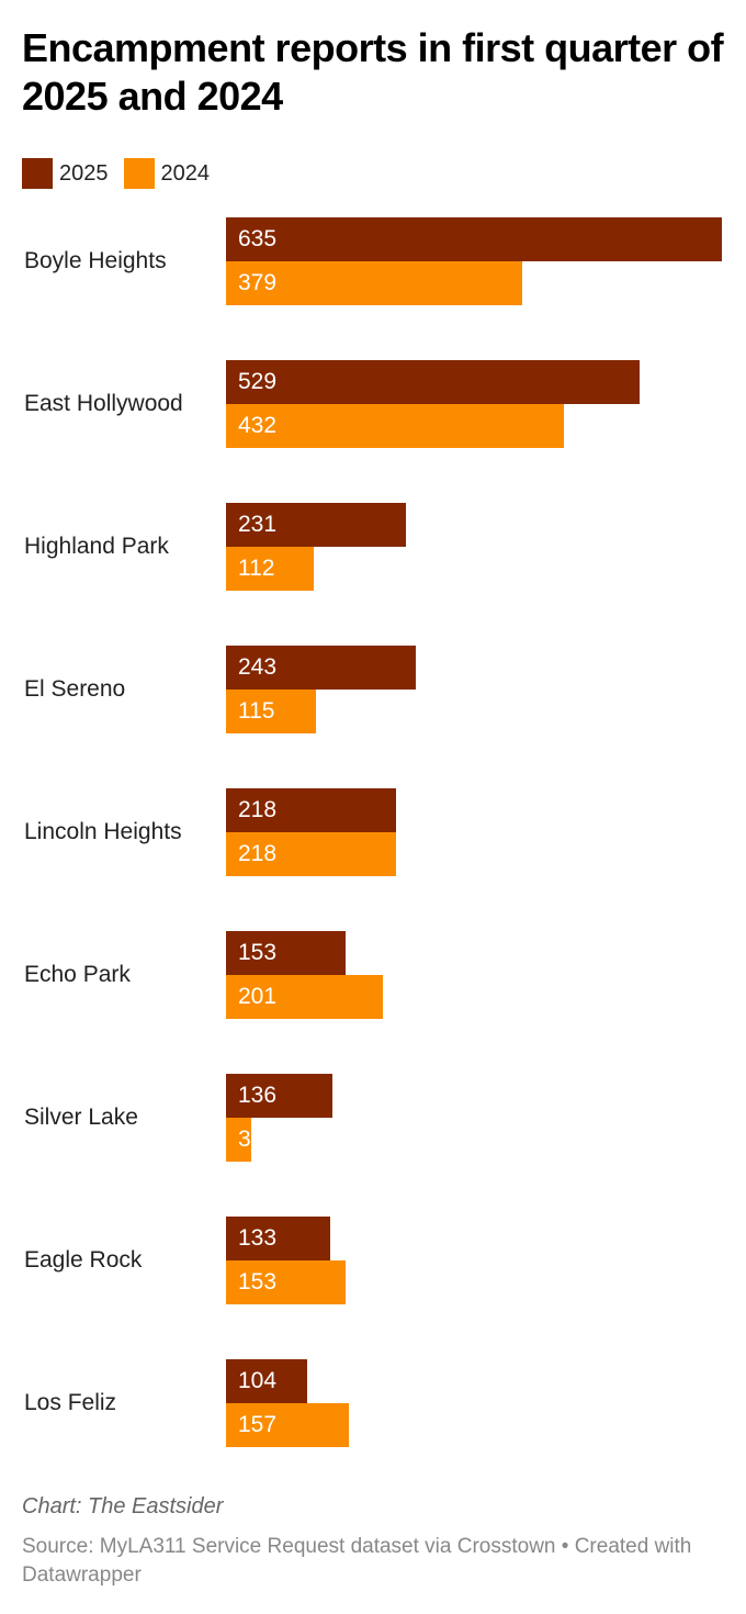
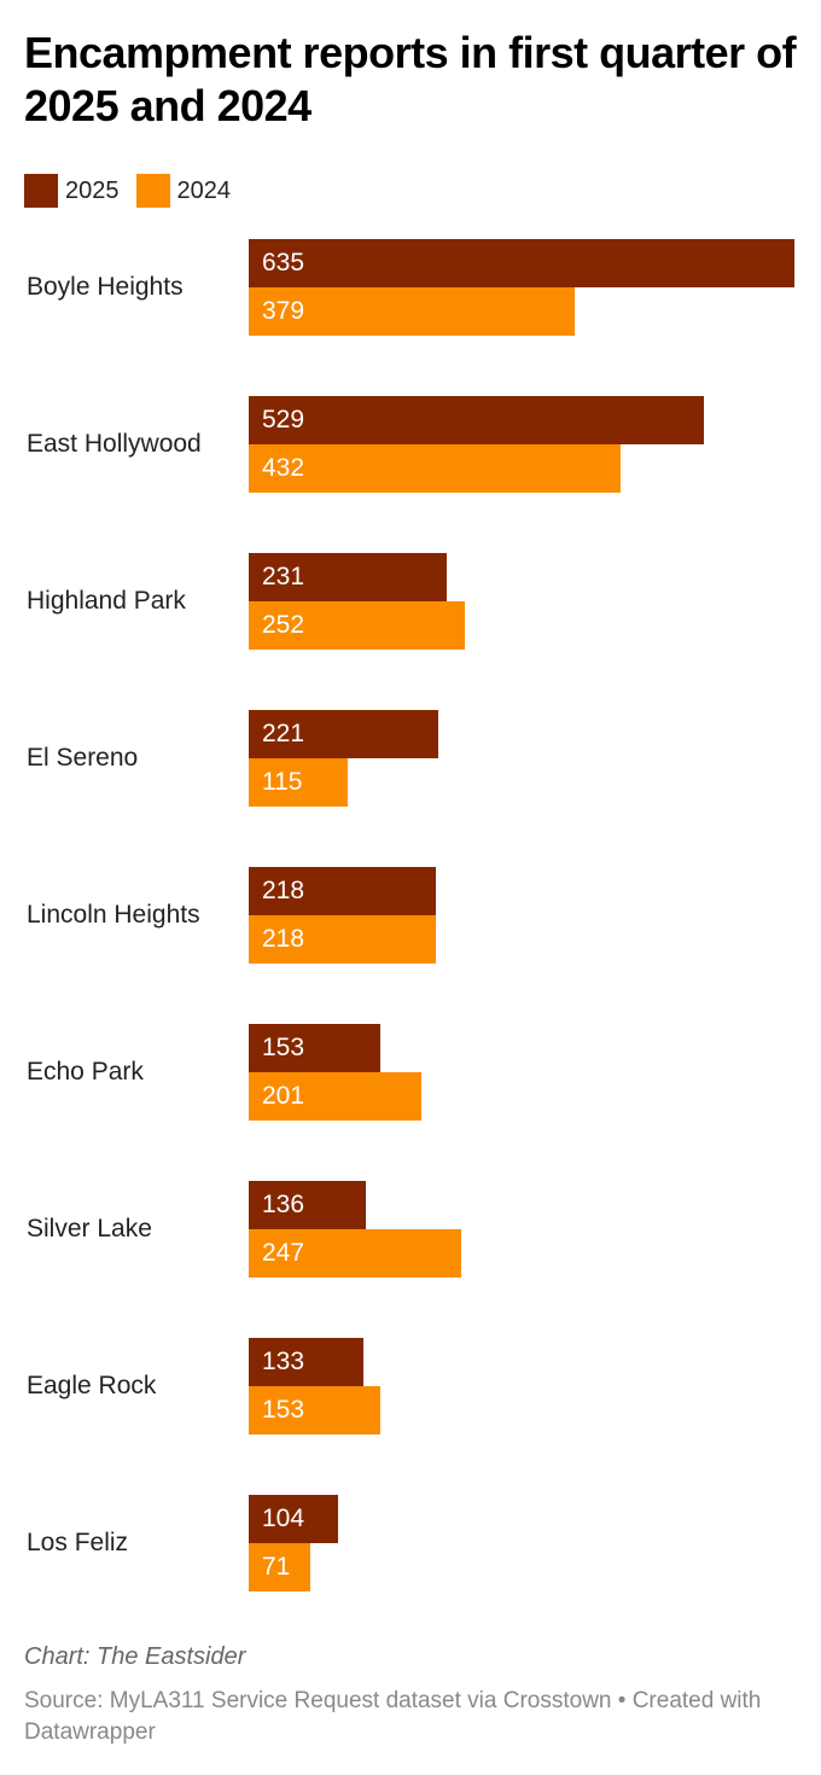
2024/Highland Park: 112 -> 252
2025/El Sereno: 243 -> 221
2024/Silver Lake: 33 -> 247
2024/Los Feliz: 157 -> 71
